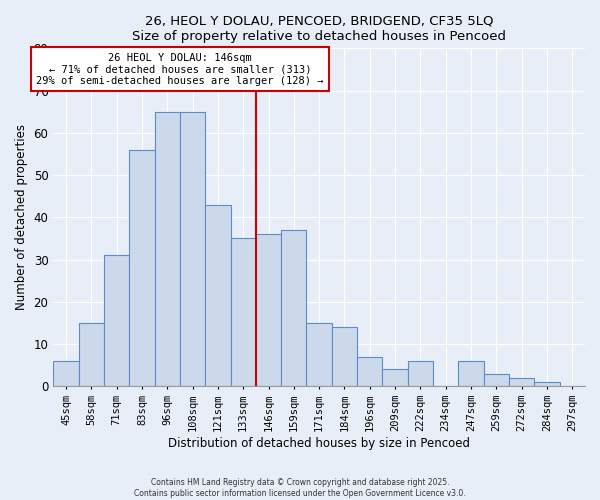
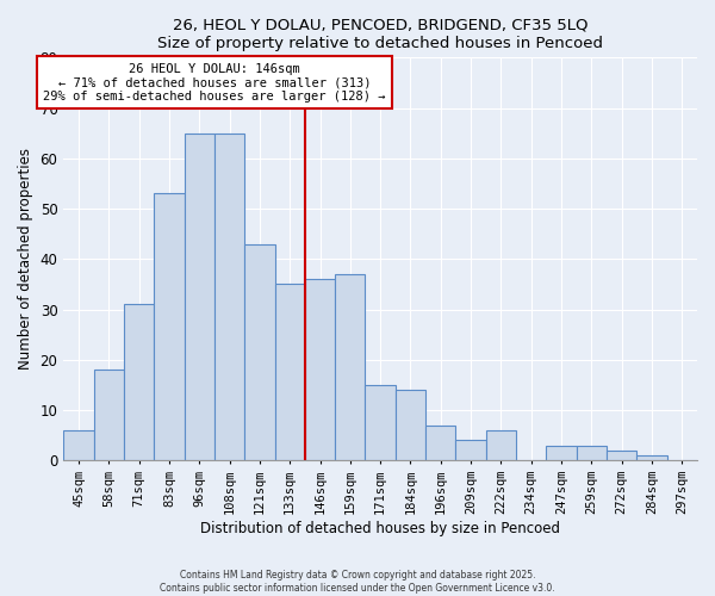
58sqm: 15 -> 18
83sqm: 56 -> 53
247sqm: 6 -> 3
